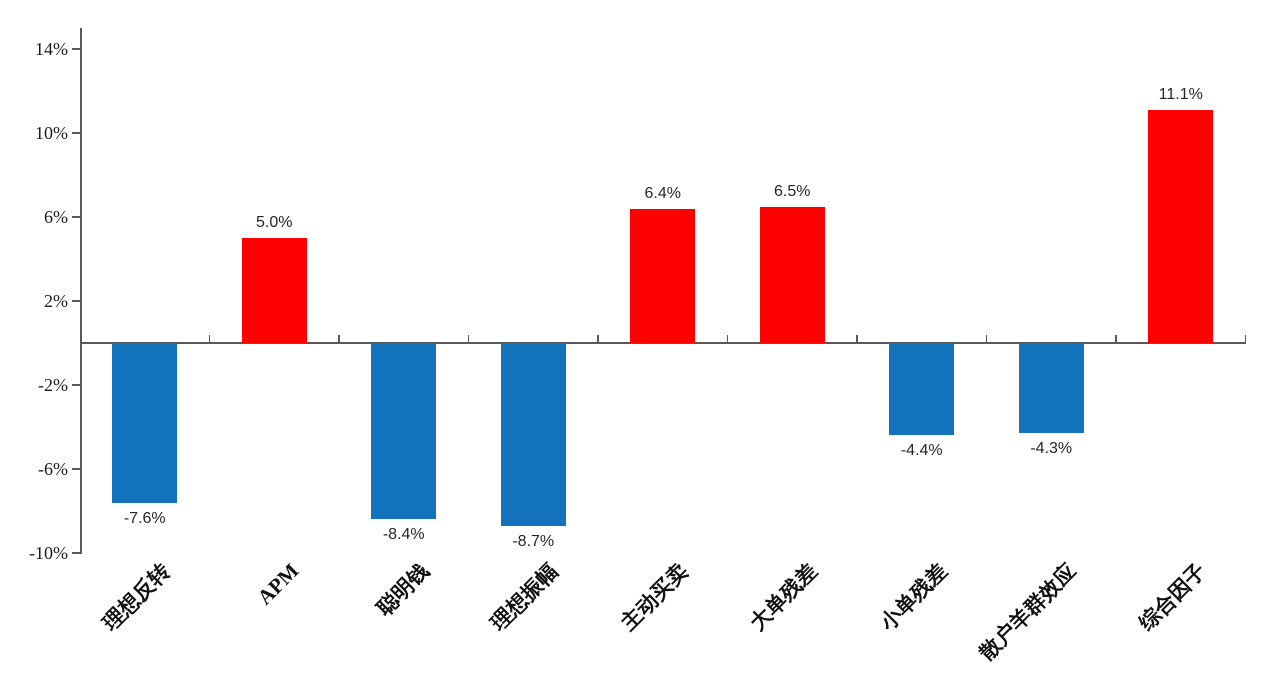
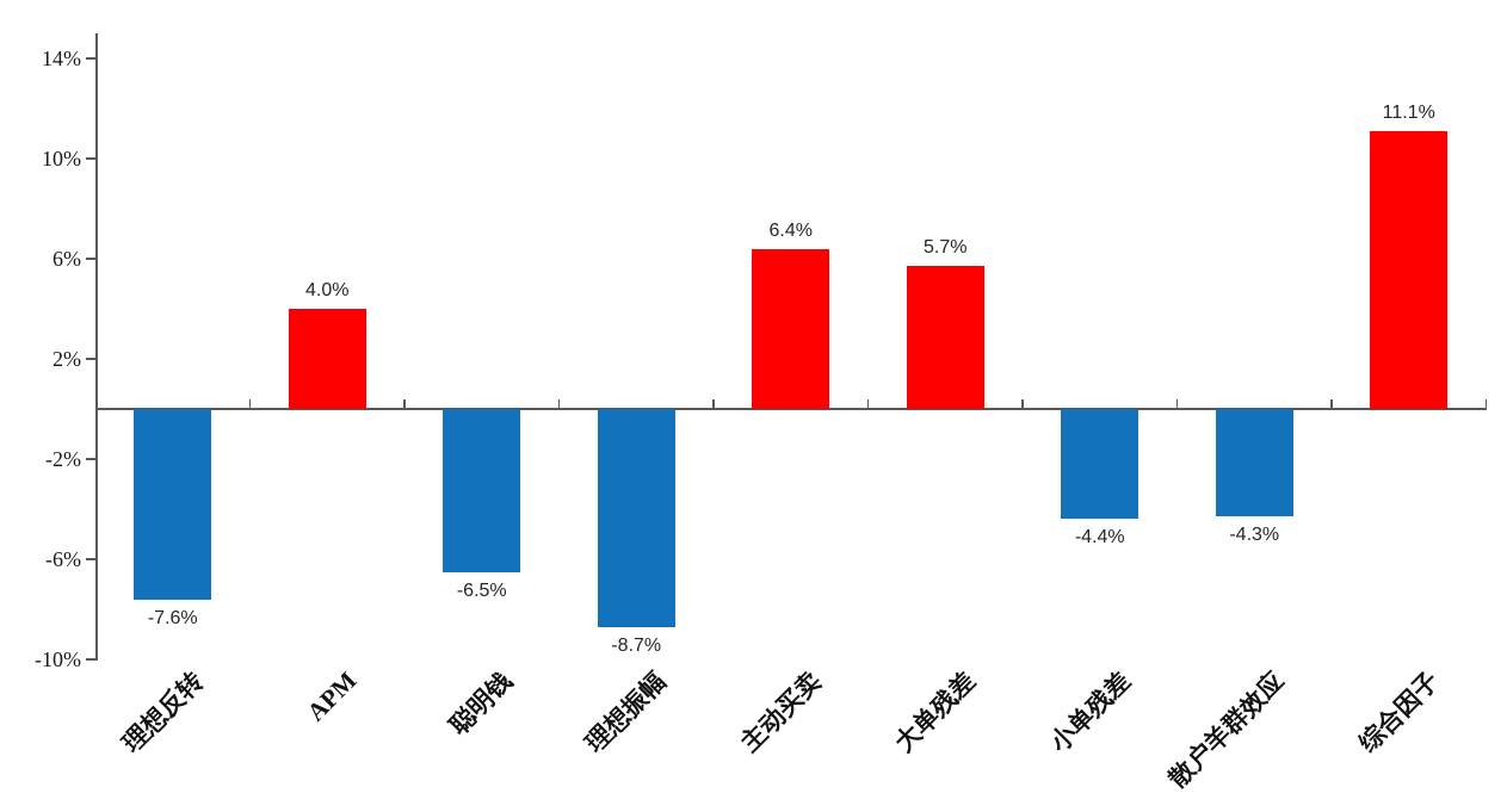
APM: 5.0% -> 4.0%
聪明钱: -8.4% -> -6.5%
大单残差: 6.5% -> 5.7%
